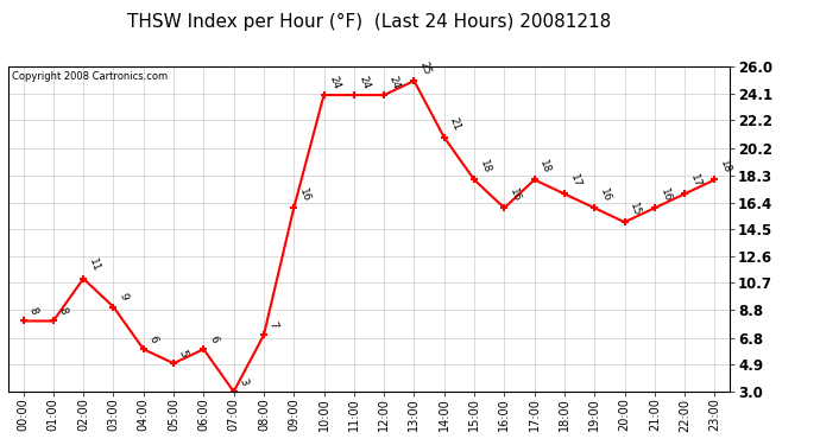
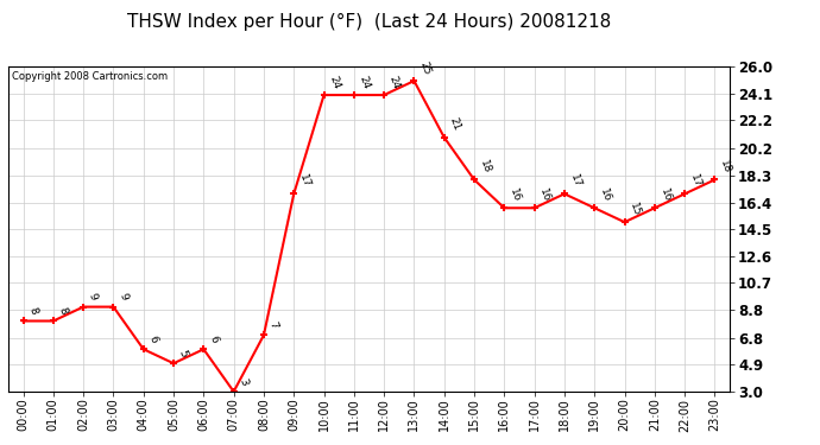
02:00: 11 -> 9
09:00: 16 -> 17
17:00: 18 -> 16
